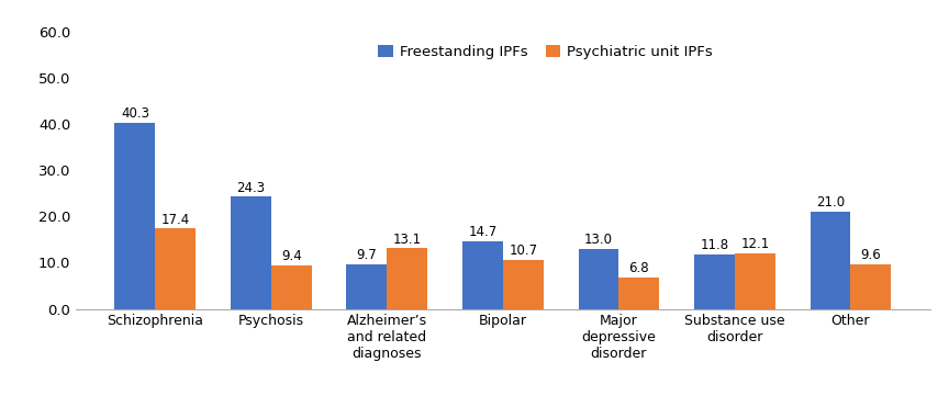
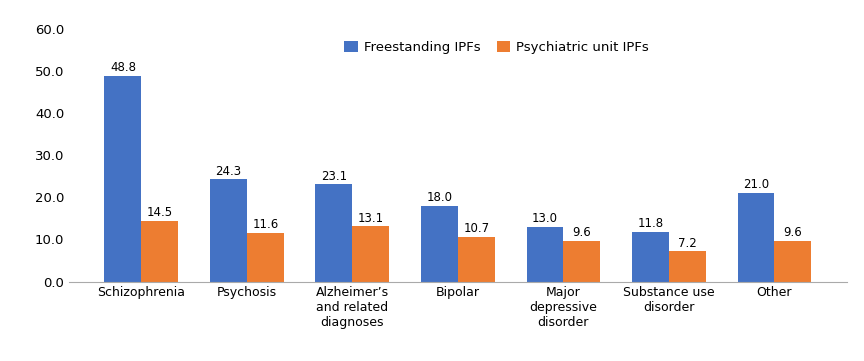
Freestanding IPFs/Schizophrenia: 40.3 -> 48.8
Psychiatric unit IPFs/Schizophrenia: 17.4 -> 14.5
Psychiatric unit IPFs/Psychosis: 9.4 -> 11.6
Freestanding IPFs/Alzheimer’s and related diagnoses: 9.7 -> 23.1
Freestanding IPFs/Bipolar: 14.7 -> 18.0
Psychiatric unit IPFs/Major depressive disorder: 6.8 -> 9.6
Psychiatric unit IPFs/Substance use disorder: 12.1 -> 7.2
